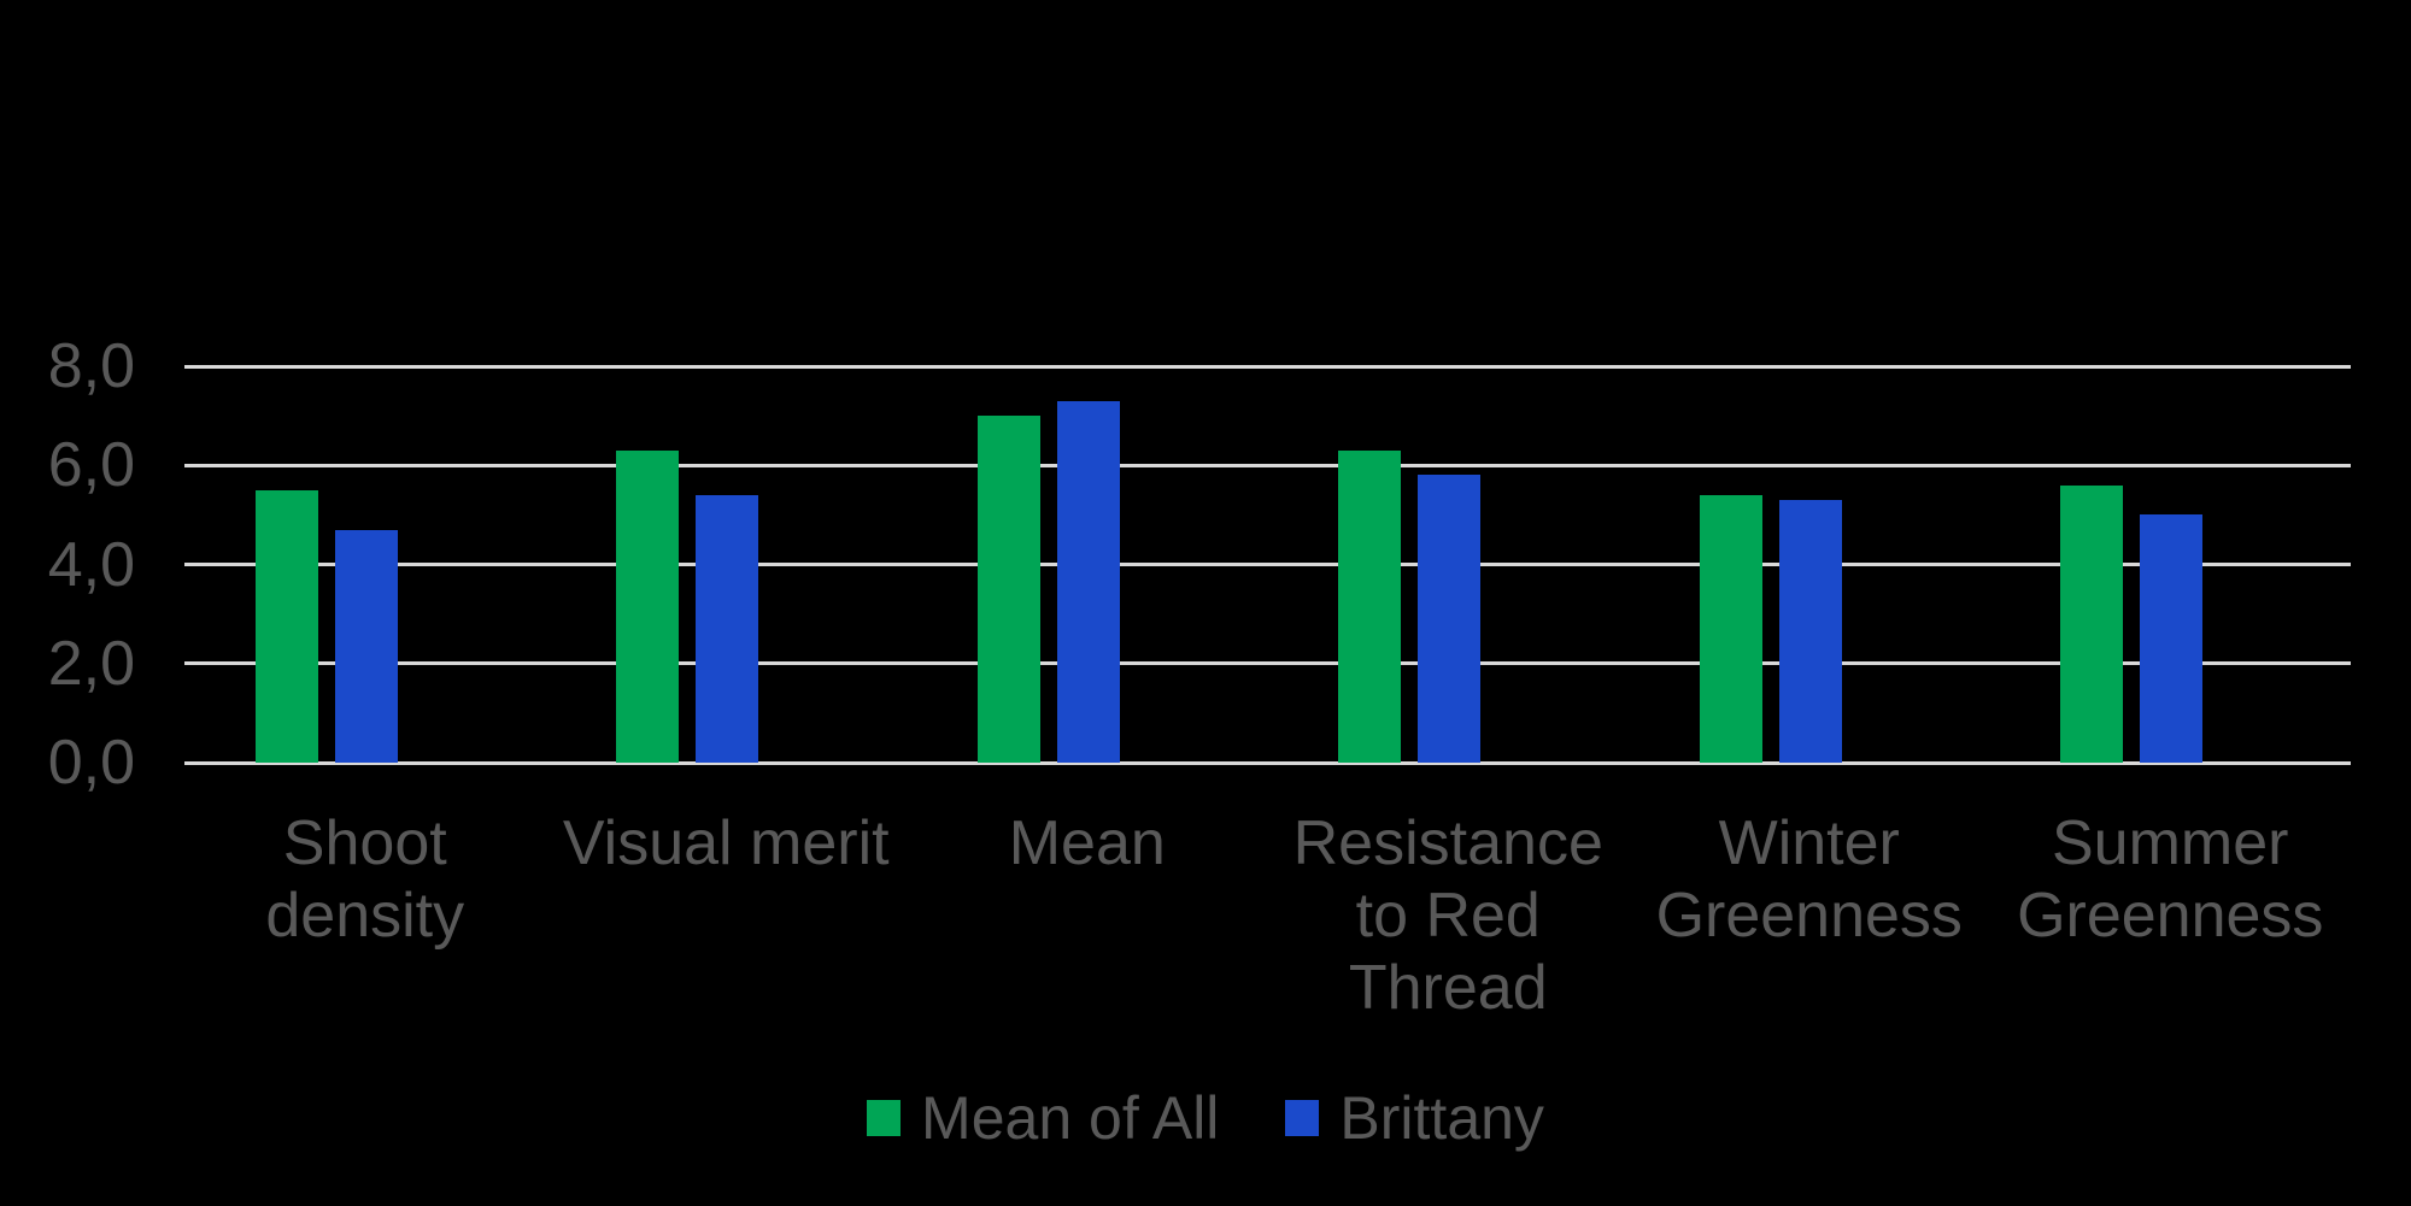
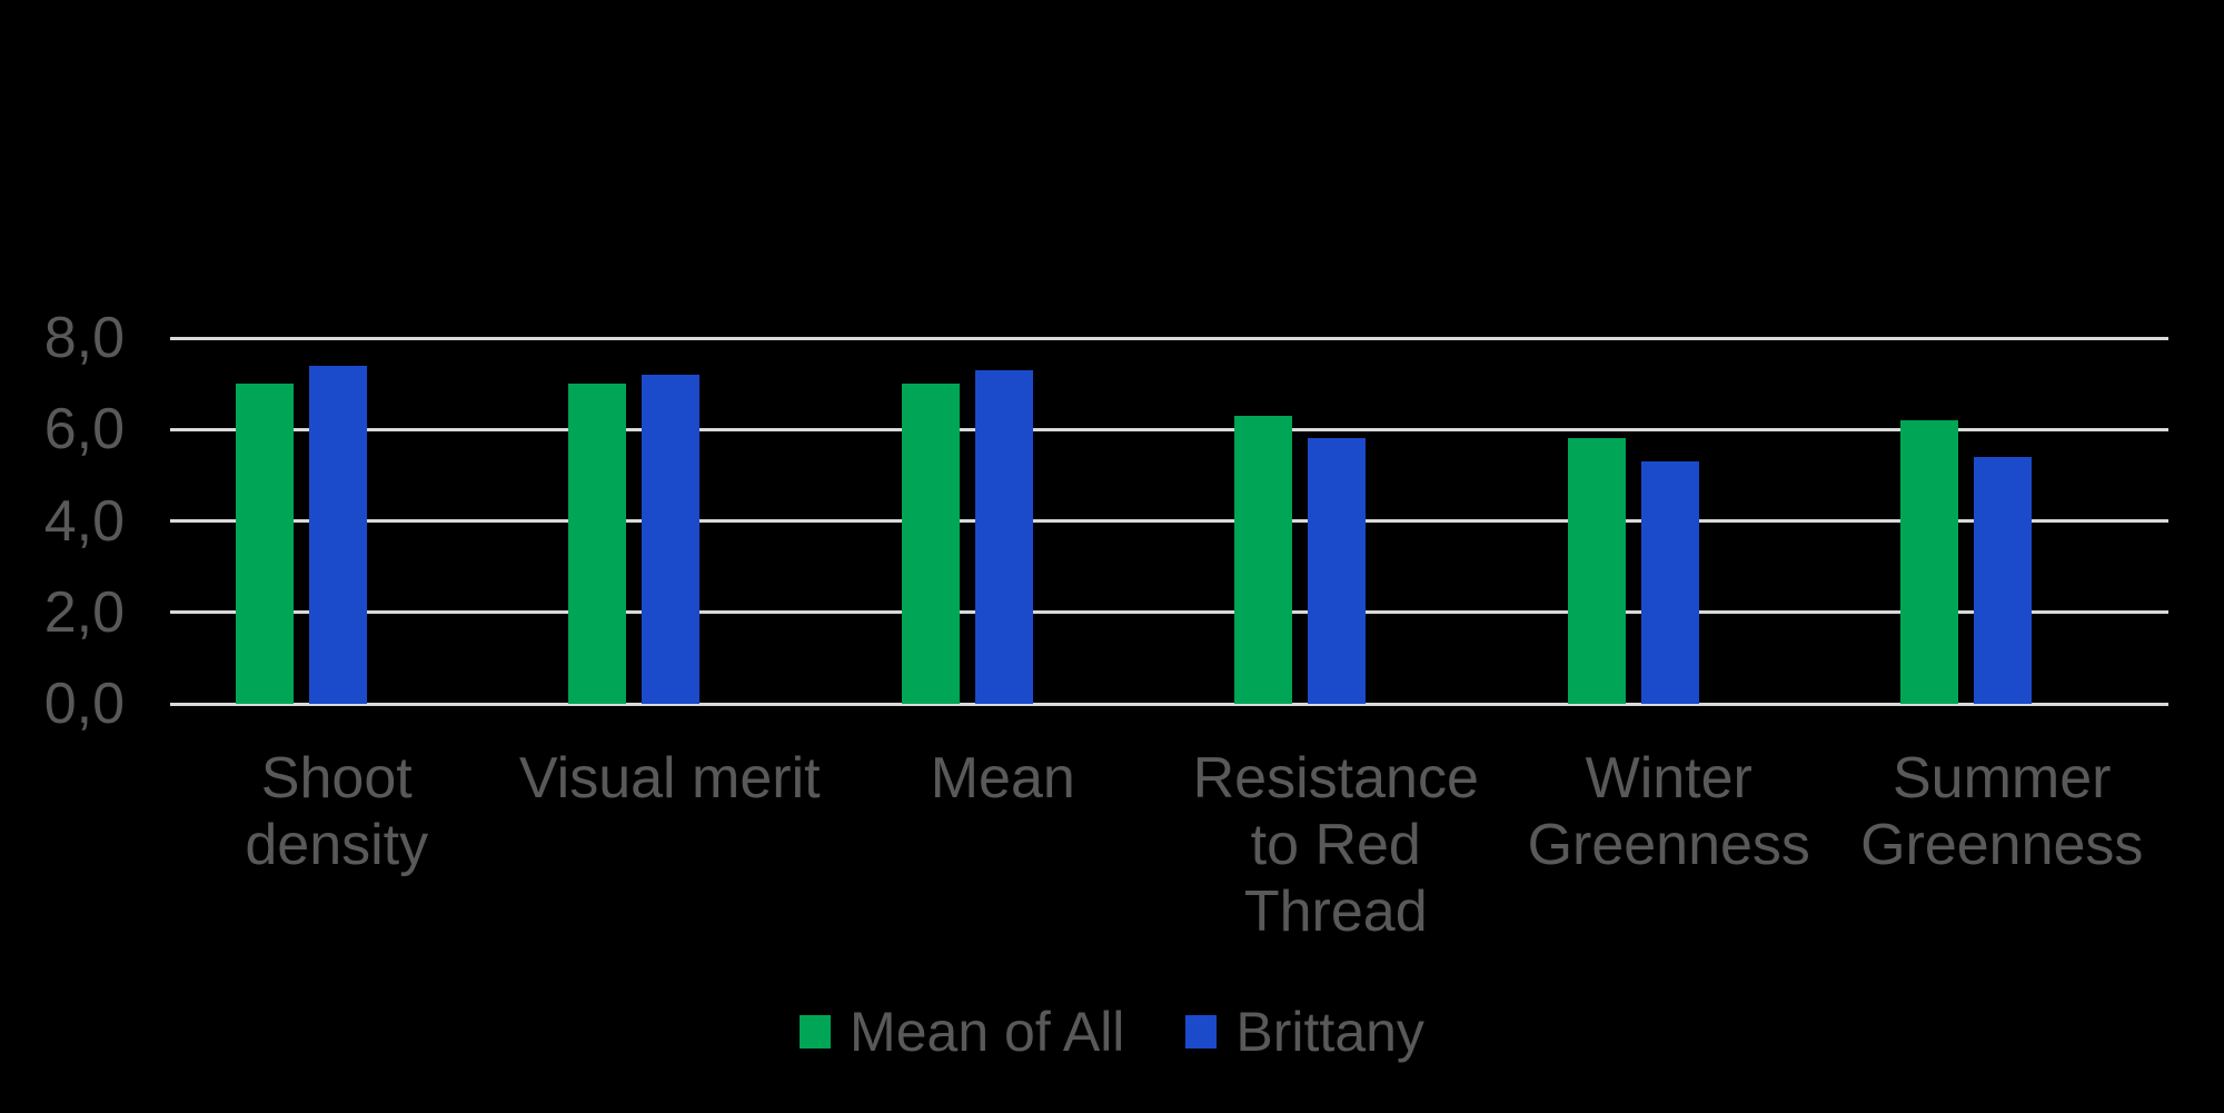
Mean of All/Shoot density: 5,5 -> 7,0
Brittany/Shoot density: 4,7 -> 7,4
Mean of All/Visual merit: 6,3 -> 7,0
Brittany/Visual merit: 5,4 -> 7,2
Mean of All/Winter Greenness: 5,4 -> 5,8
Mean of All/Summer Greenness: 5,6 -> 6,2
Brittany/Summer Greenness: 5,0 -> 5,4
